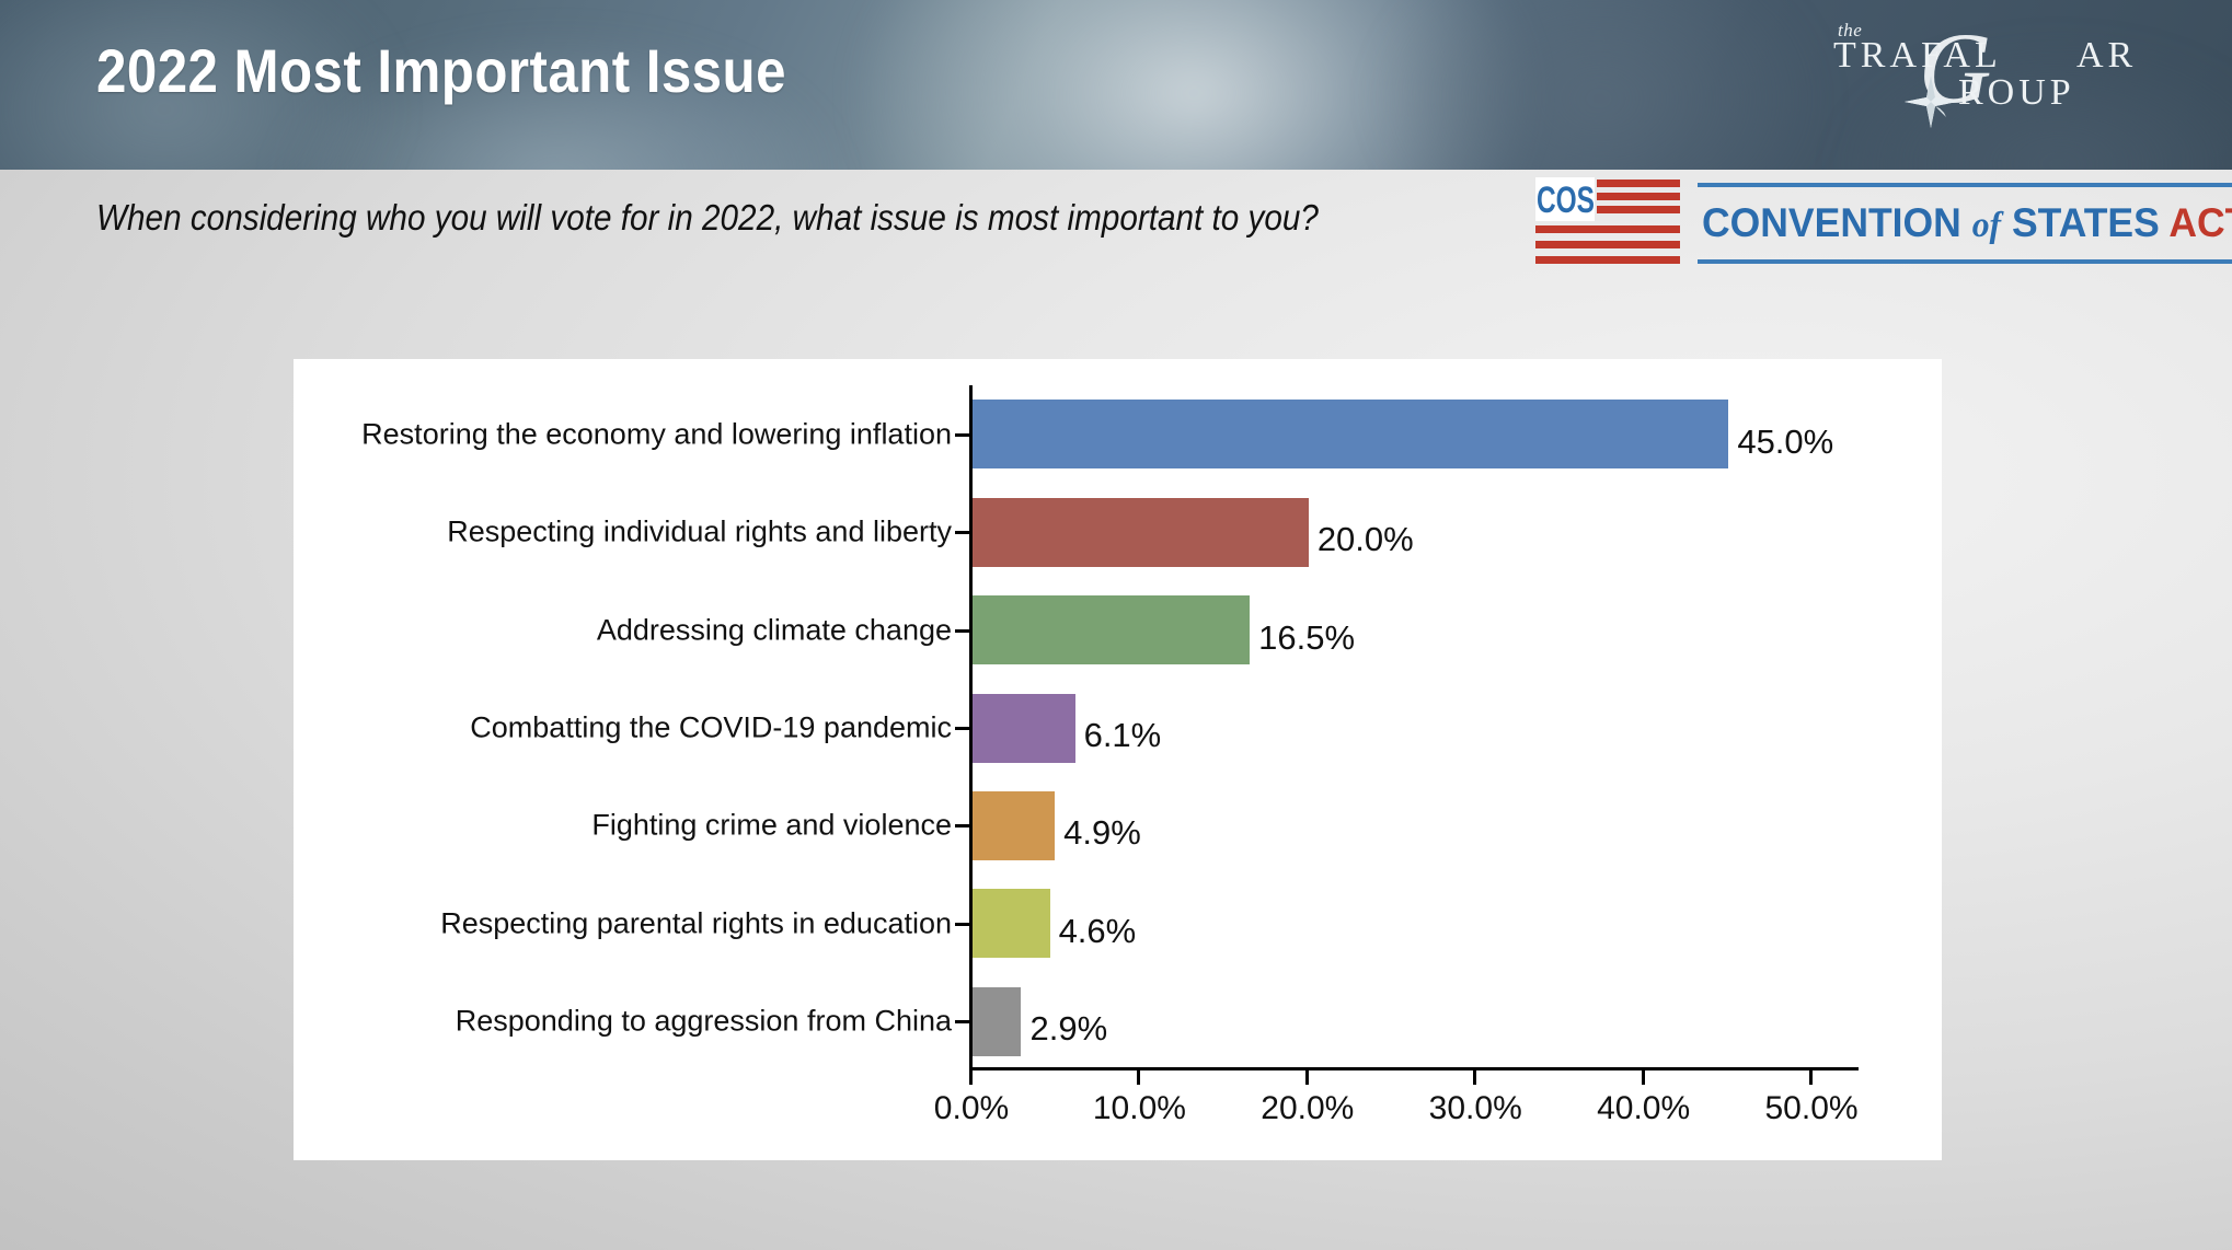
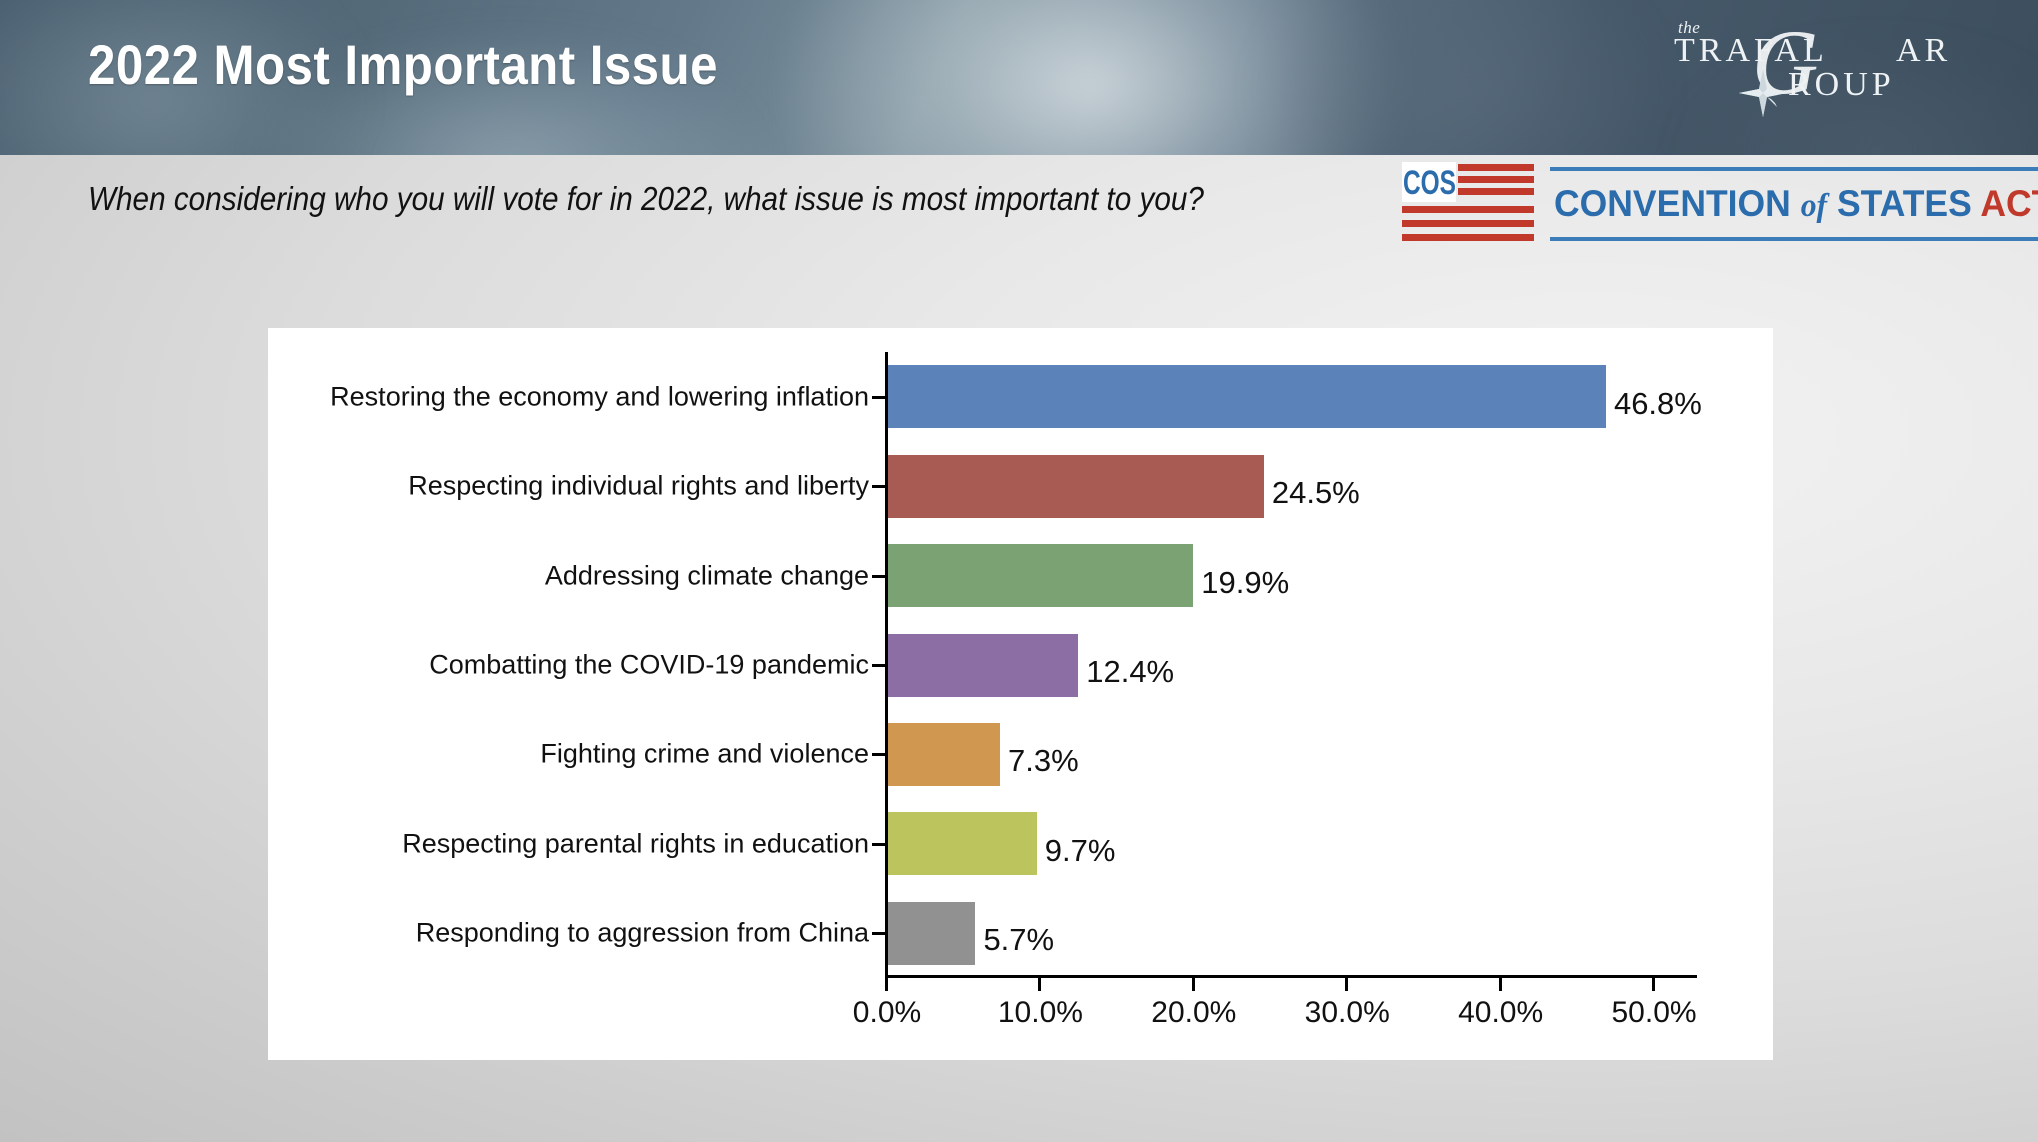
Restoring the economy and lowering inflation: 45.0% -> 46.8%
Respecting individual rights and liberty: 20.0% -> 24.5%
Addressing climate change: 16.5% -> 19.9%
Combatting the COVID-19 pandemic: 6.1% -> 12.4%
Fighting crime and violence: 4.9% -> 7.3%
Respecting parental rights in education: 4.6% -> 9.7%
Responding to aggression from China: 2.9% -> 5.7%
